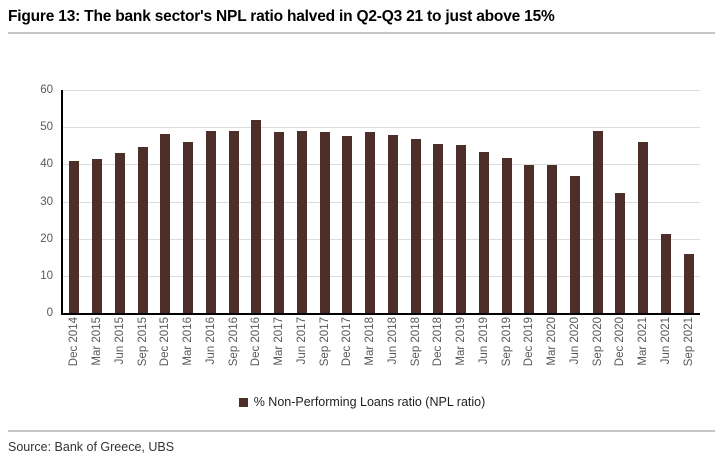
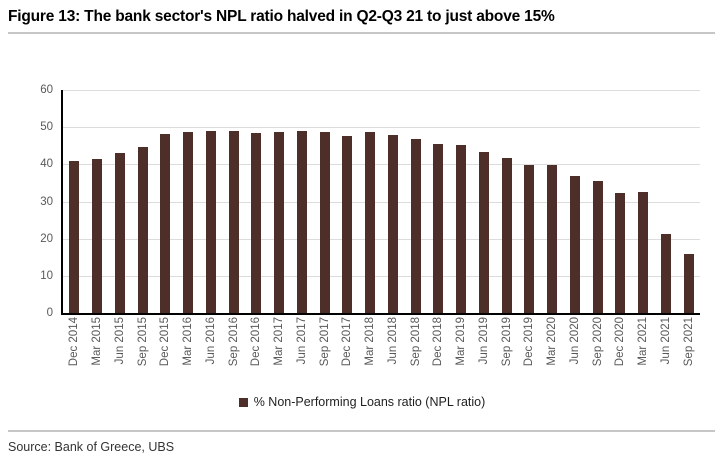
Mar 2016: 46 -> 49
Dec 2016: 52 -> 48
Sep 2020: 49 -> 36
Mar 2021: 46 -> 33
